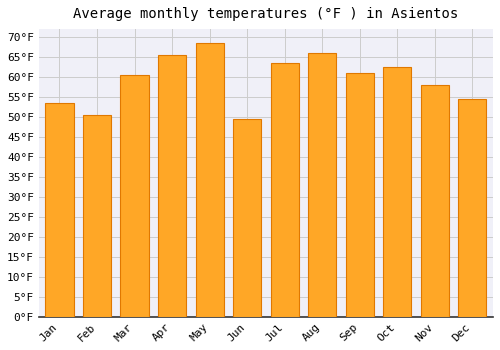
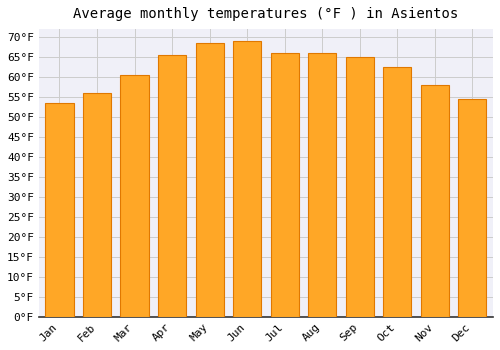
Feb: 50.5°F -> 56.0°F
Jun: 49.5°F -> 69.0°F
Jul: 63.5°F -> 66.0°F
Sep: 61.0°F -> 65.0°F
